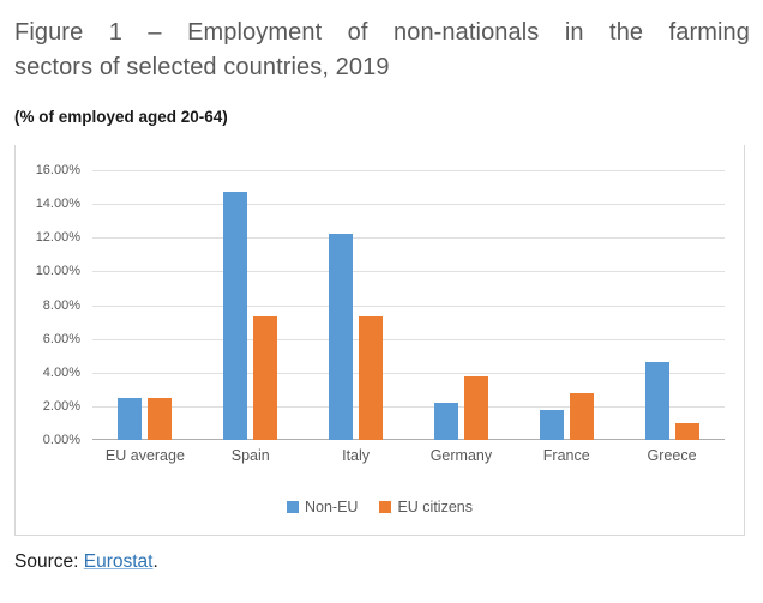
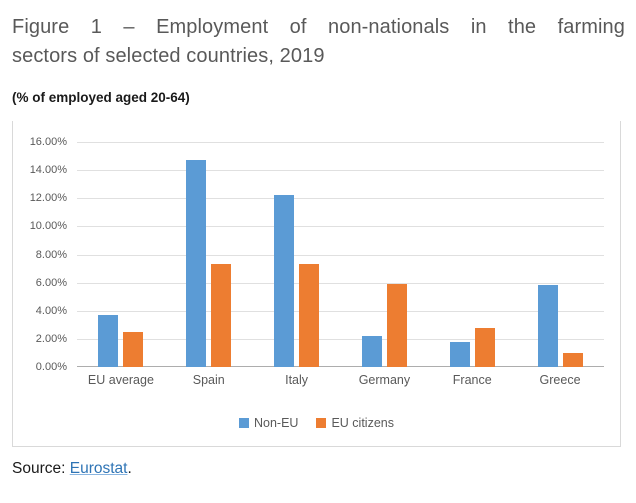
Non-EU/EU average: 2.5% -> 3.7%
EU citizens/Germany: 3.8% -> 5.9%
Non-EU/Greece: 4.6% -> 5.8%
